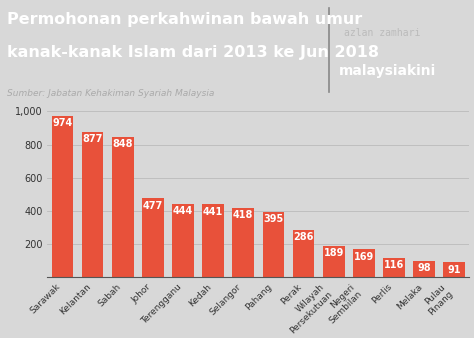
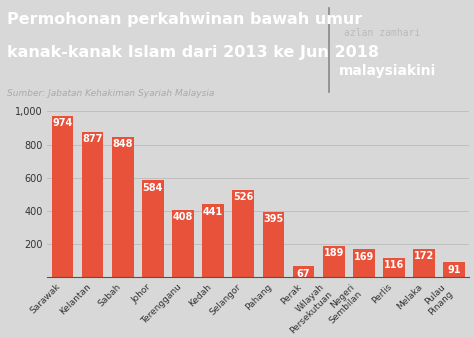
Johor: 477 -> 584
Terengganu: 444 -> 408
Selangor: 418 -> 526
Perak: 286 -> 67
Melaka: 98 -> 172
